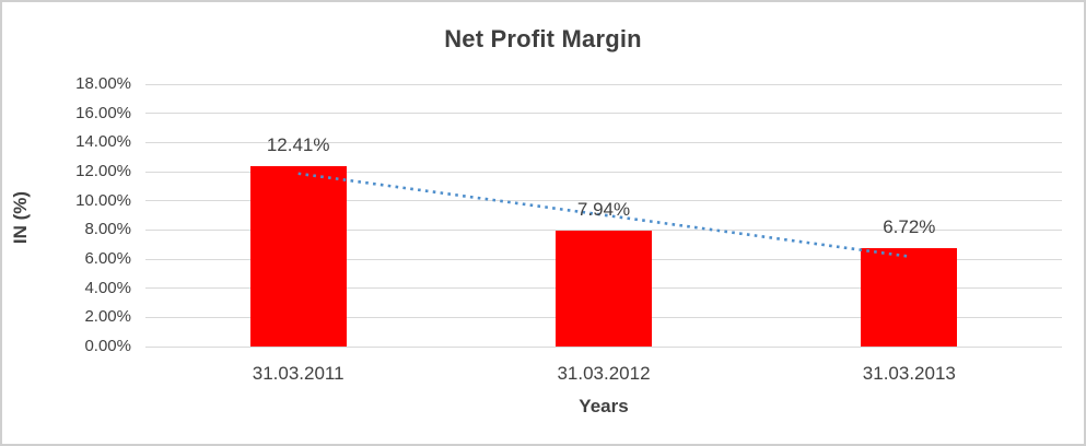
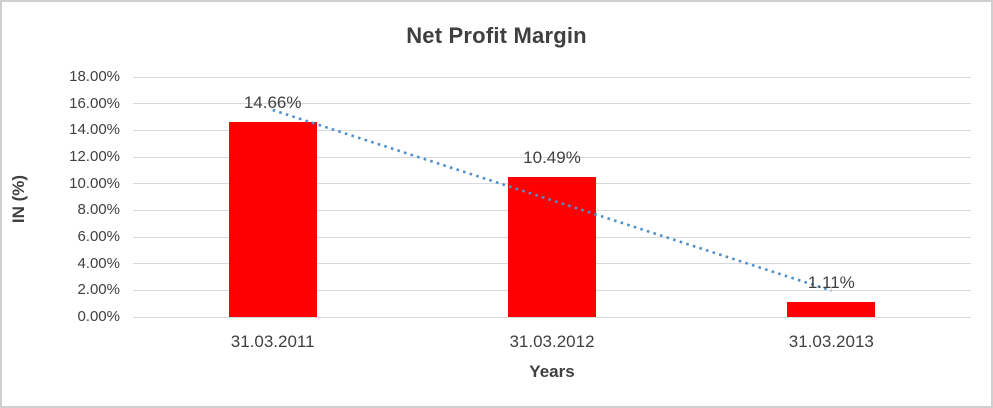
31.03.2011: 12.41% -> 14.66%
31.03.2012: 7.94% -> 10.49%
31.03.2013: 6.72% -> 1.11%
